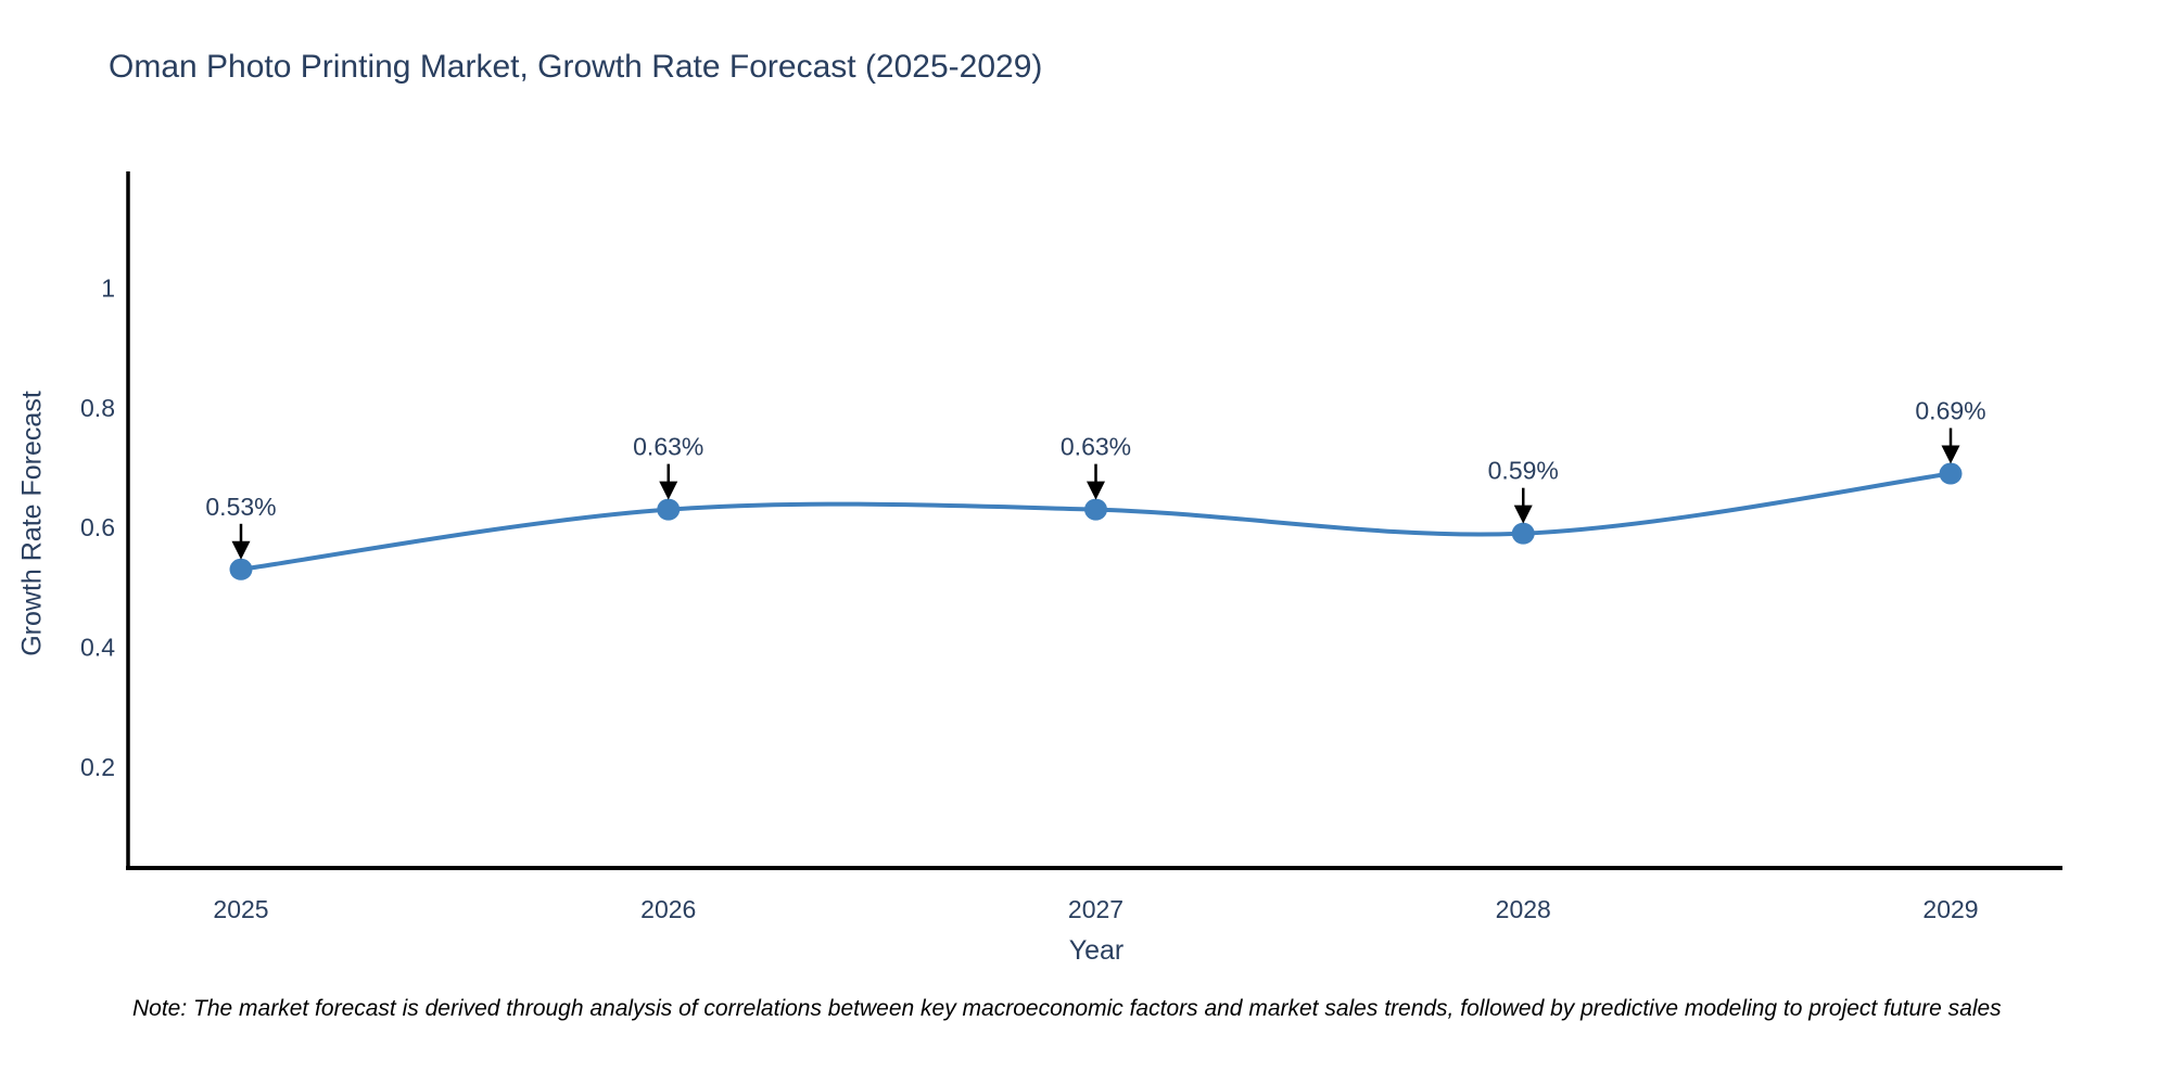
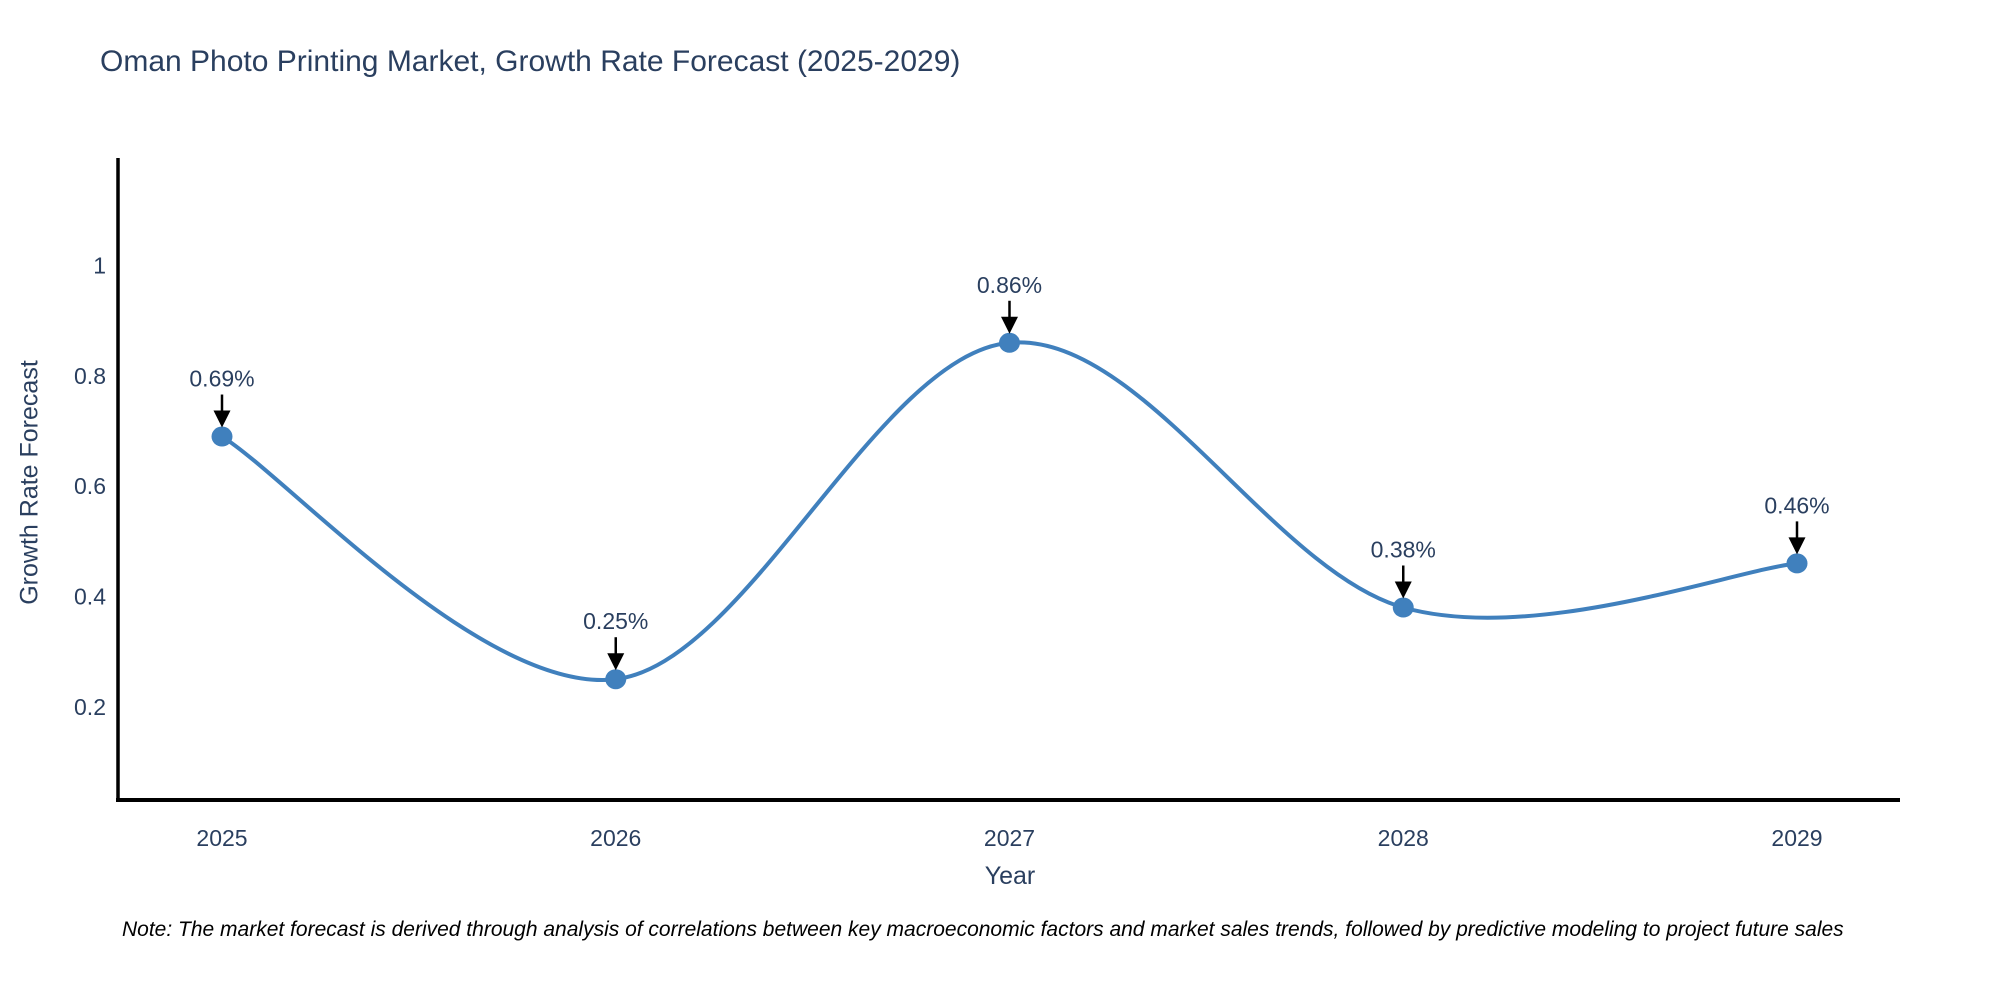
2025: 0.53% -> 0.69%
2026: 0.63% -> 0.25%
2027: 0.63% -> 0.86%
2028: 0.59% -> 0.38%
2029: 0.69% -> 0.46%
